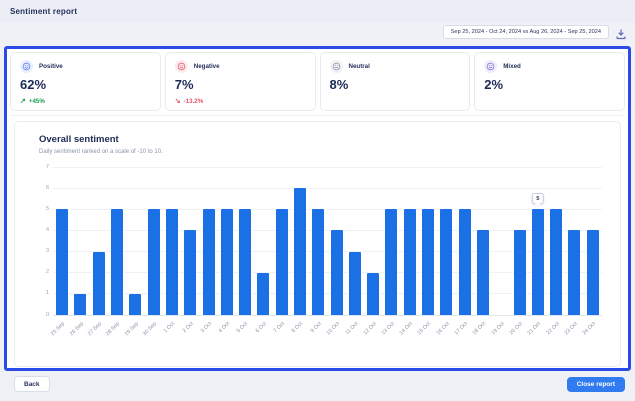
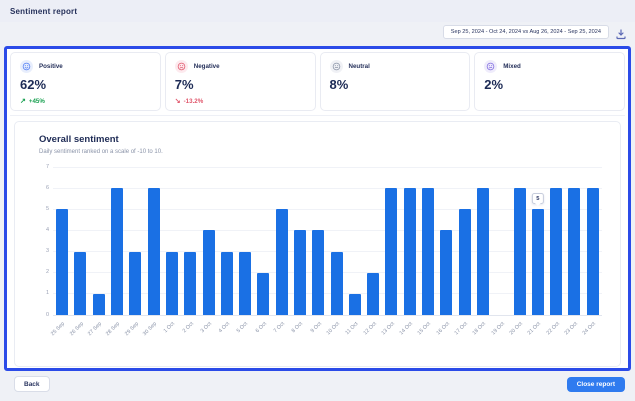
26 Sep: 1 -> 3
27 Sep: 3 -> 1
28 Sep: 5 -> 6
29 Sep: 1 -> 3
30 Sep: 5 -> 6
1 Oct: 5 -> 3
2 Oct: 4 -> 3
3 Oct: 5 -> 4
4 Oct: 5 -> 3
5 Oct: 5 -> 3
8 Oct: 6 -> 4
9 Oct: 5 -> 4
10 Oct: 4 -> 3
11 Oct: 3 -> 1
13 Oct: 5 -> 6
14 Oct: 5 -> 6
15 Oct: 5 -> 6
16 Oct: 5 -> 4
18 Oct: 4 -> 6
20 Oct: 4 -> 6
22 Oct: 5 -> 6
23 Oct: 4 -> 6
24 Oct: 4 -> 6
